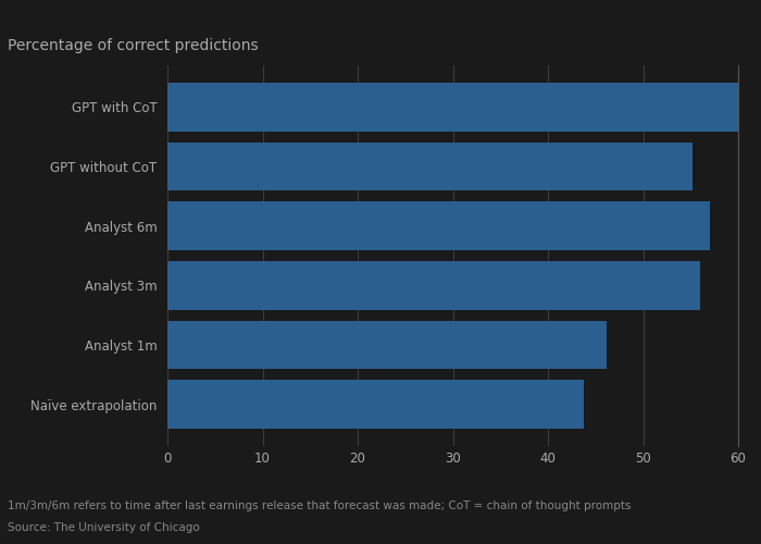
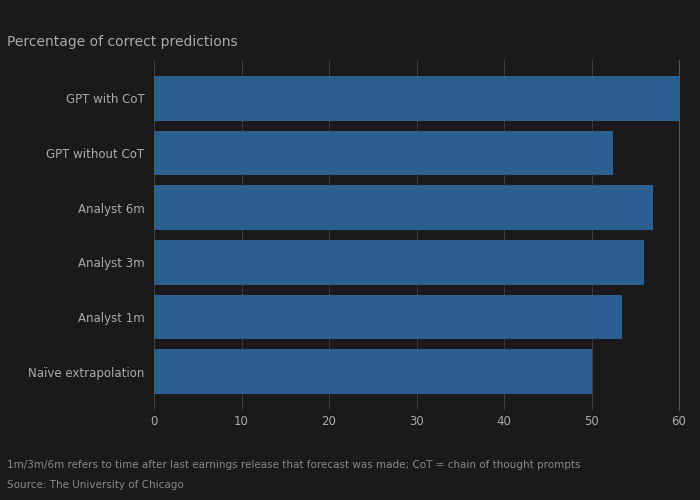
GPT without CoT: 55.2 -> 52.5
Analyst 1m: 46.2 -> 53.5
Naïve extrapolation: 43.8 -> 50.0
